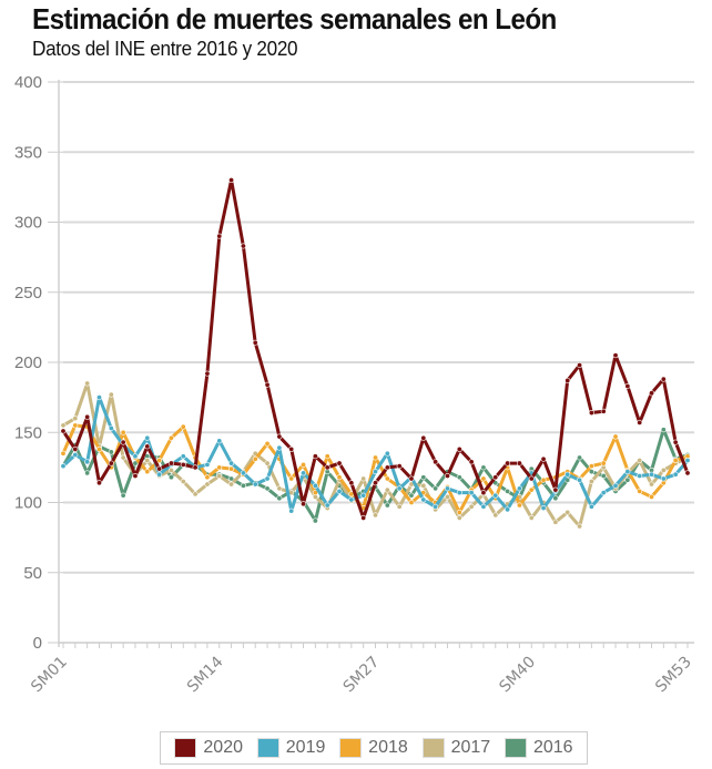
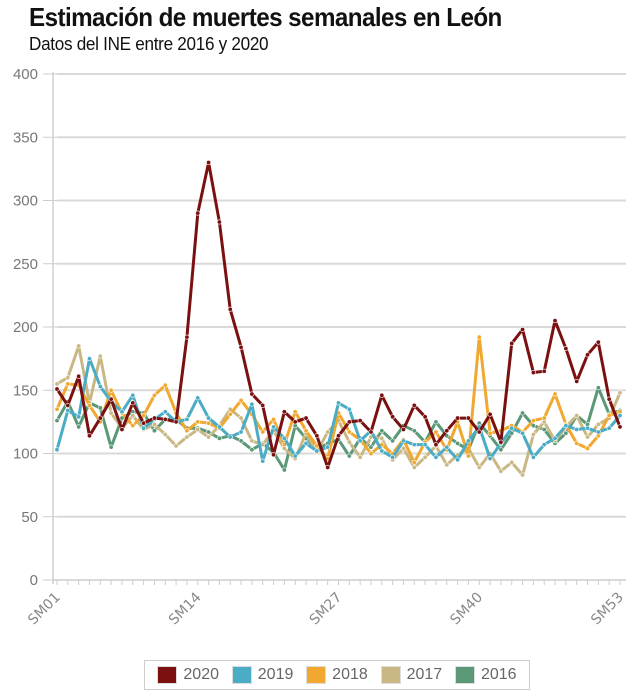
2019/SM01: 126 -> 103
2019/SM27: 122 -> 140
2017/SM27: 91 -> 126
2018/SM40: 109 -> 192
2017/SM53: 132 -> 148
